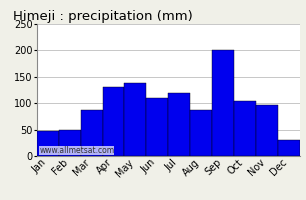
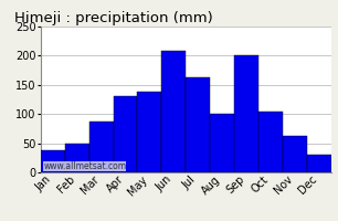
Jan: 48 -> 38
Jun: 110 -> 208
Jul: 120 -> 162
Aug: 88 -> 100
Nov: 96 -> 62
